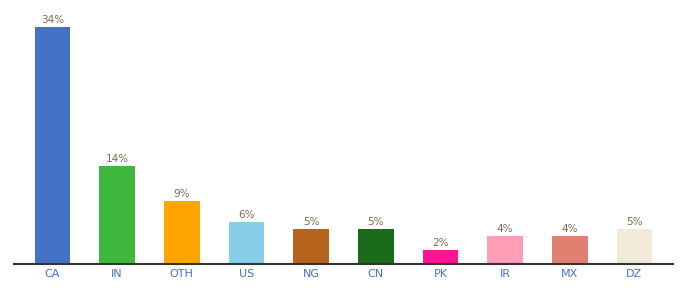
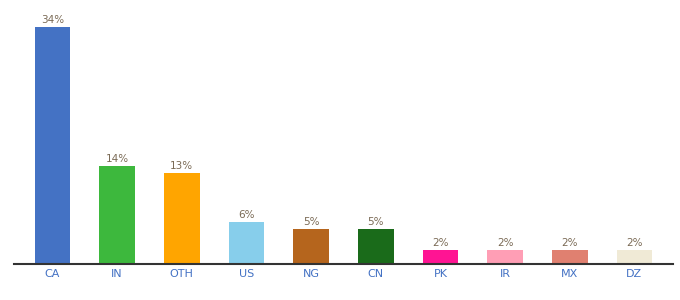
OTH: 9% -> 13%
IR: 4% -> 2%
MX: 4% -> 2%
DZ: 5% -> 2%
